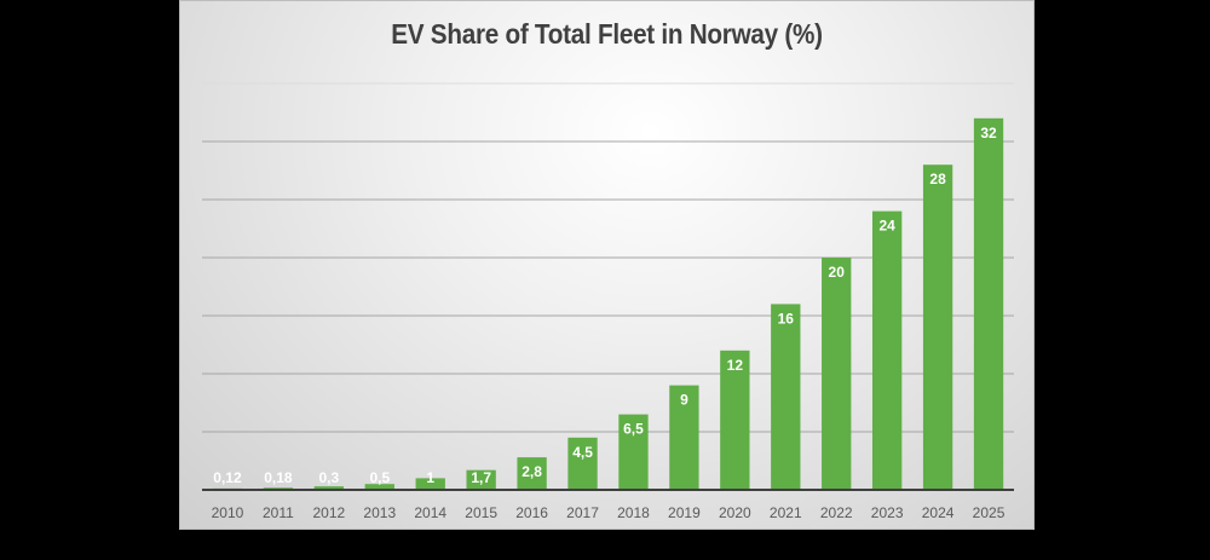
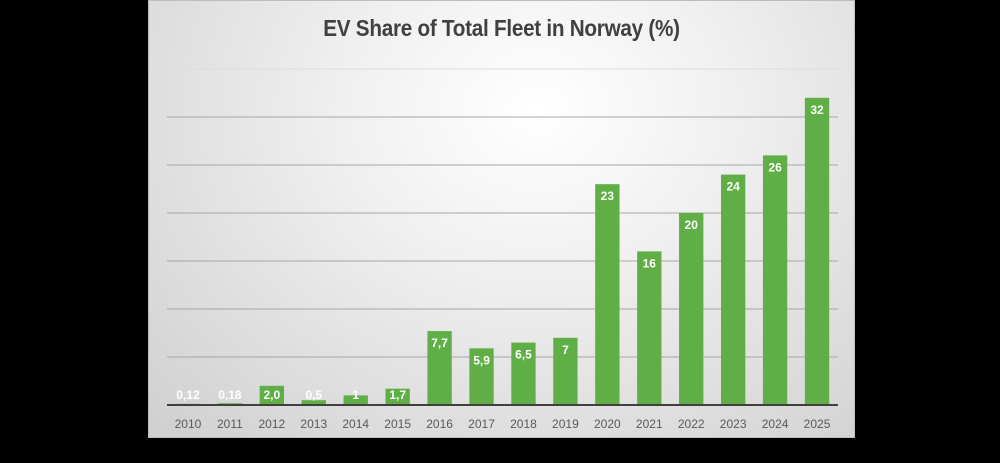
2012: 0,3 -> 2,0
2016: 2,8 -> 7,7
2017: 4,5 -> 5,9
2019: 9 -> 7
2020: 12 -> 23
2024: 28 -> 26
